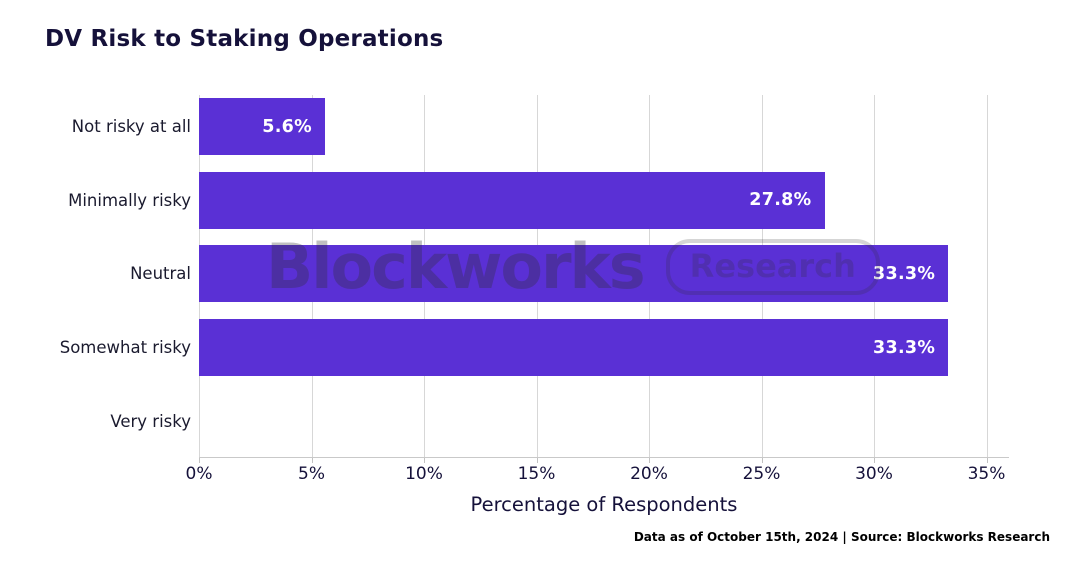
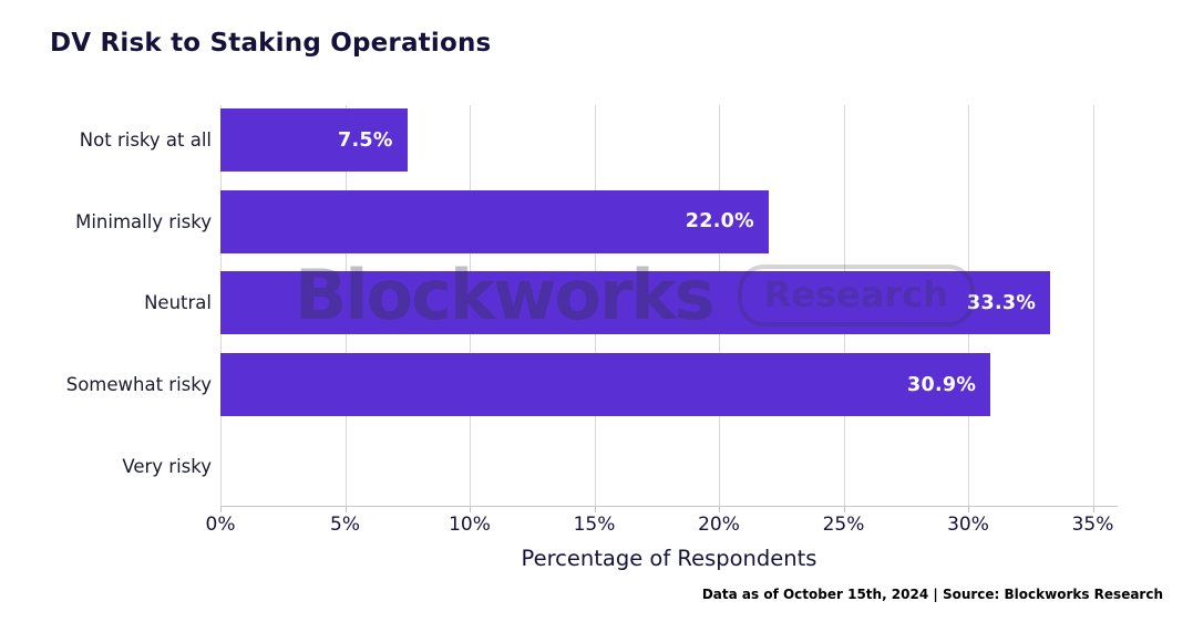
Not risky at all: 5.6% -> 7.5%
Minimally risky: 27.8% -> 22.0%
Somewhat risky: 33.3% -> 30.9%
